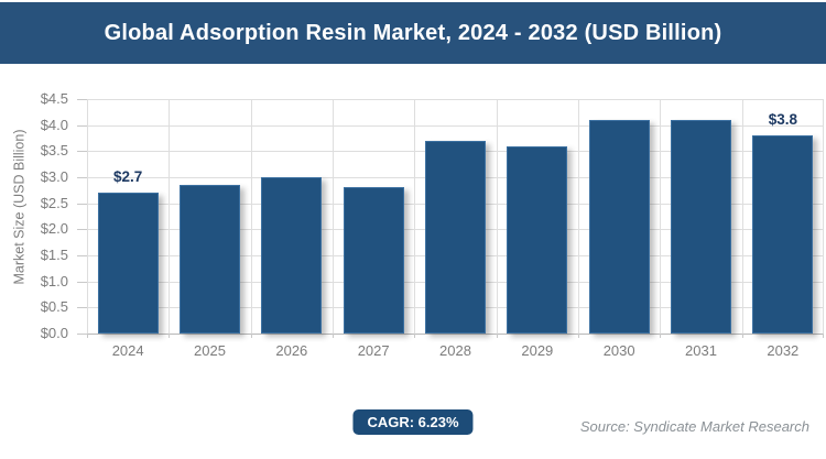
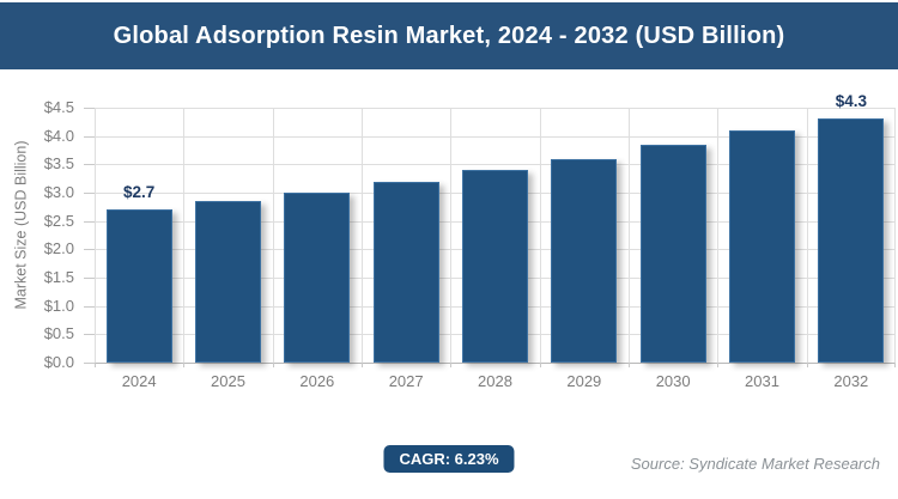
2027: $2.8 -> $3.2
2028: $3.7 -> $3.4
2030: $4.1 -> $3.9
2032: $3.8 -> $4.3
